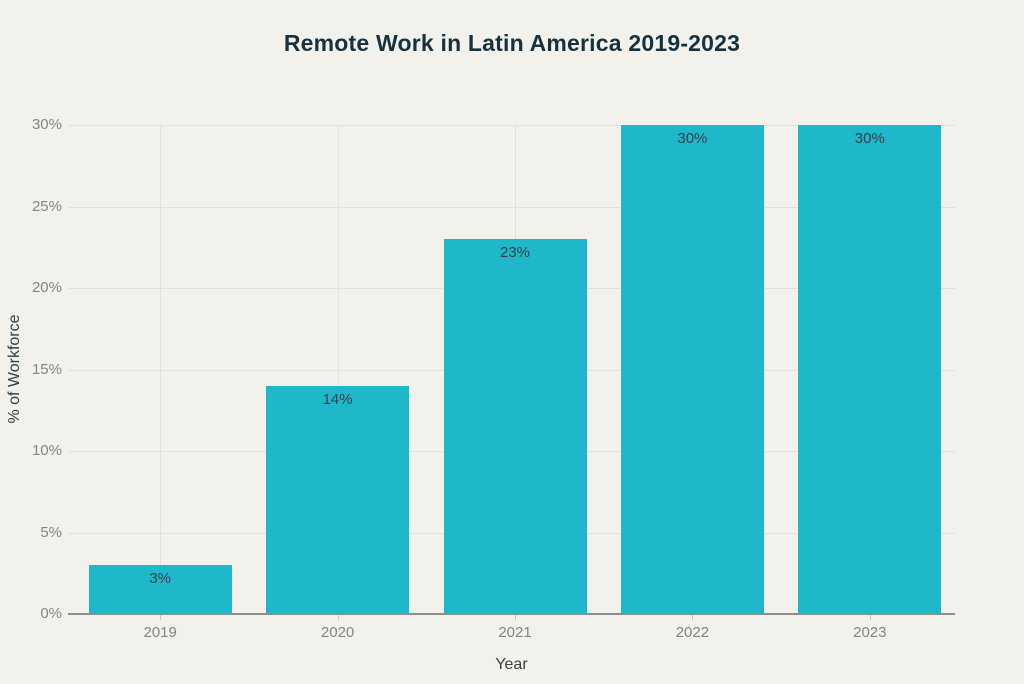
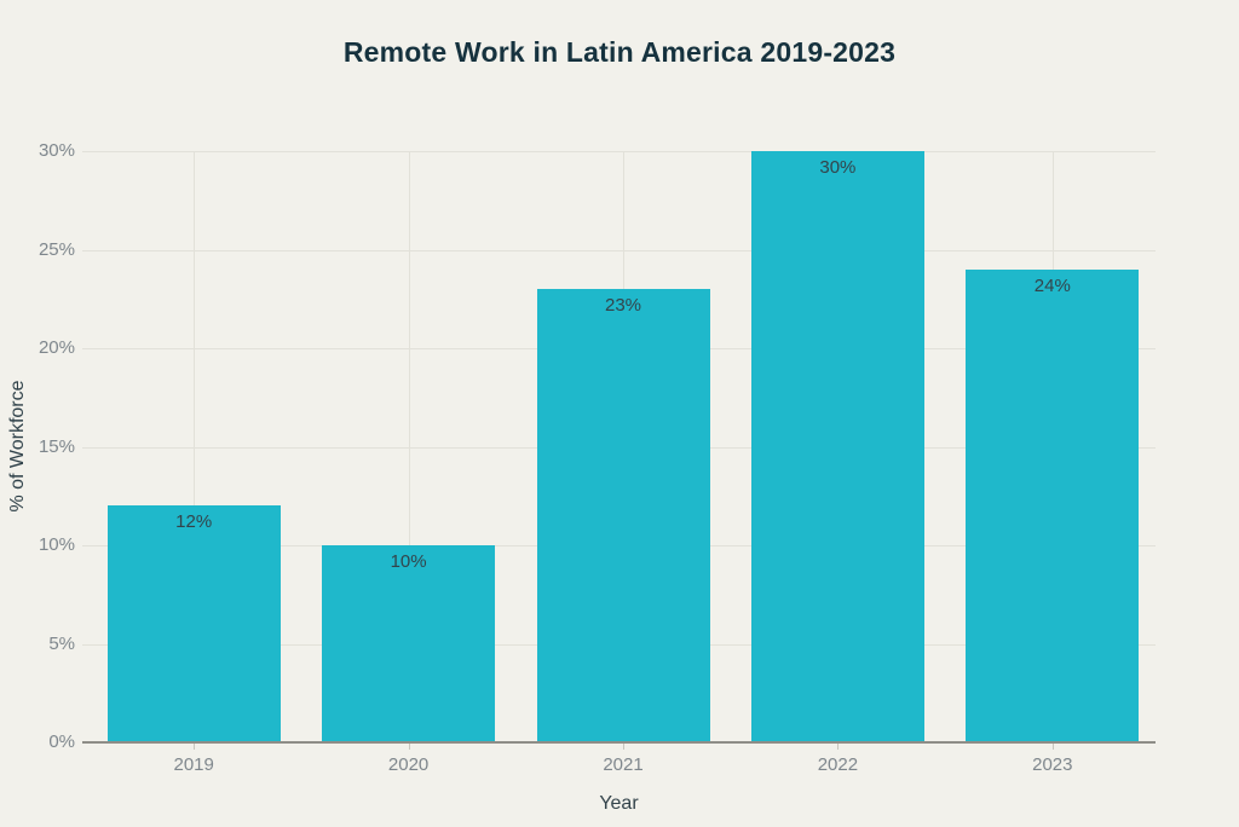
2019: 3% -> 12%
2020: 14% -> 10%
2023: 30% -> 24%
